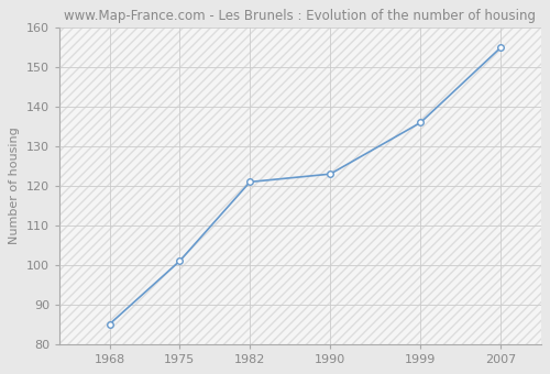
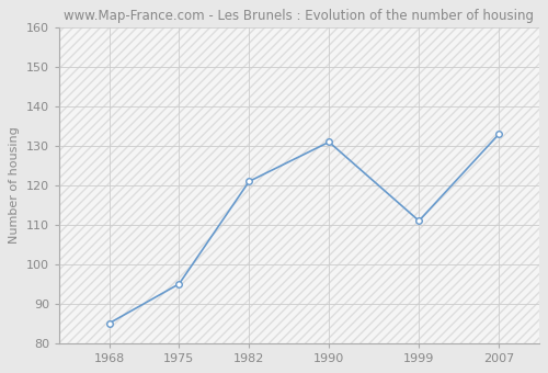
1975: 101 -> 95
1990: 123 -> 131
1999: 136 -> 111
2007: 155 -> 133
